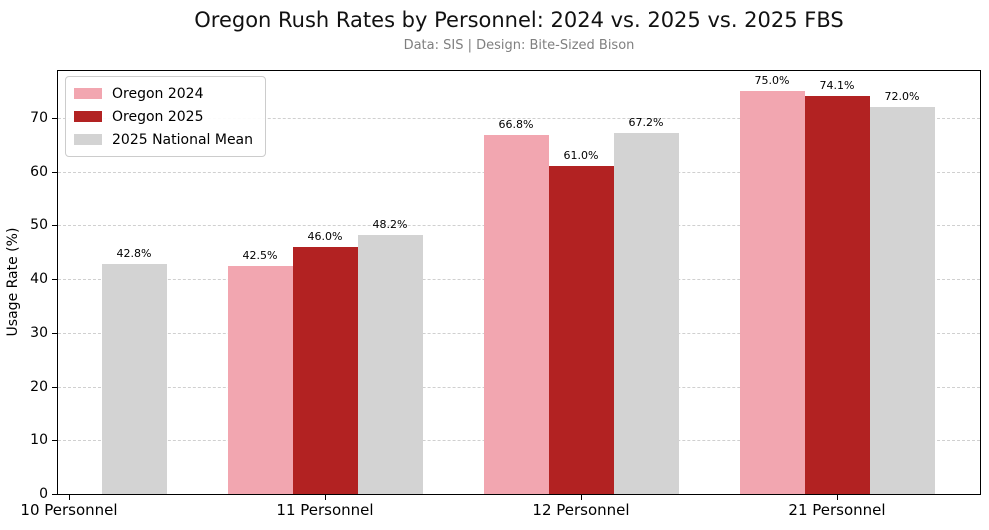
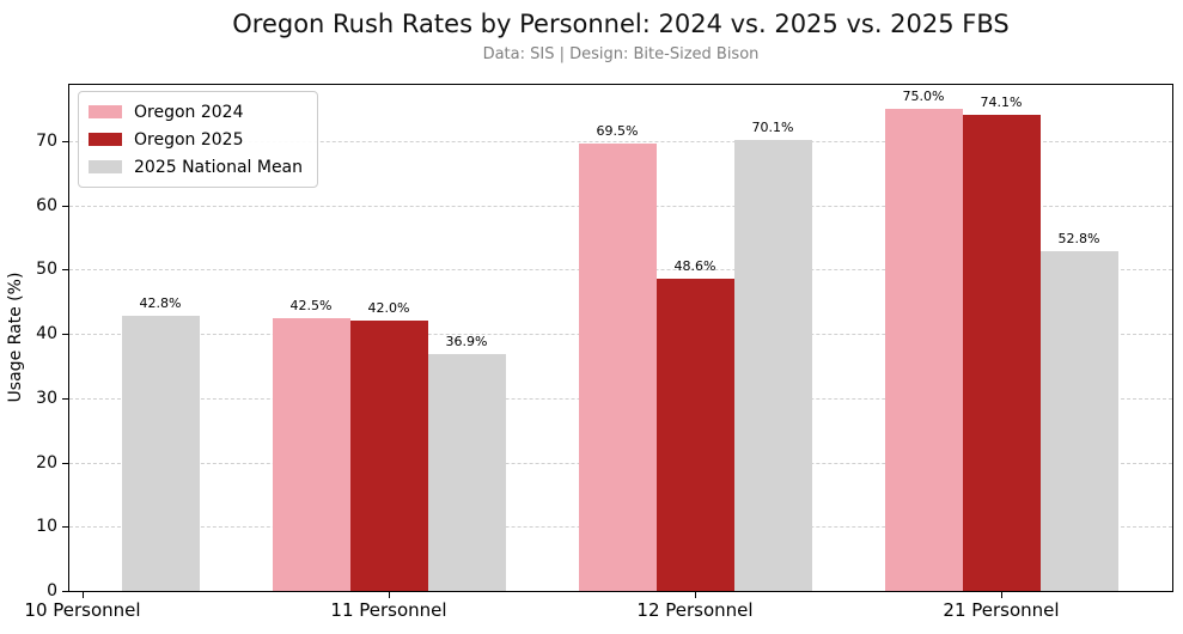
Oregon 2025/11 Personnel: 46.0% -> 42.0%
2025 National Mean/11 Personnel: 48.2% -> 36.9%
Oregon 2024/12 Personnel: 66.8% -> 69.5%
Oregon 2025/12 Personnel: 61.0% -> 48.6%
2025 National Mean/12 Personnel: 67.2% -> 70.1%
2025 National Mean/21 Personnel: 72.0% -> 52.8%
